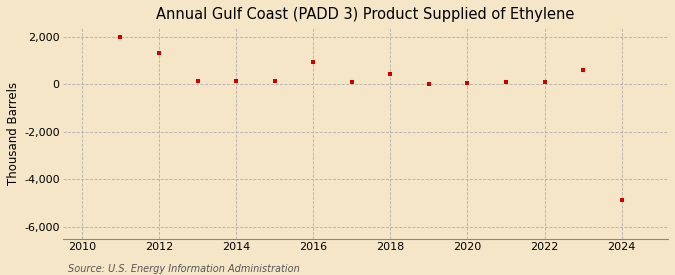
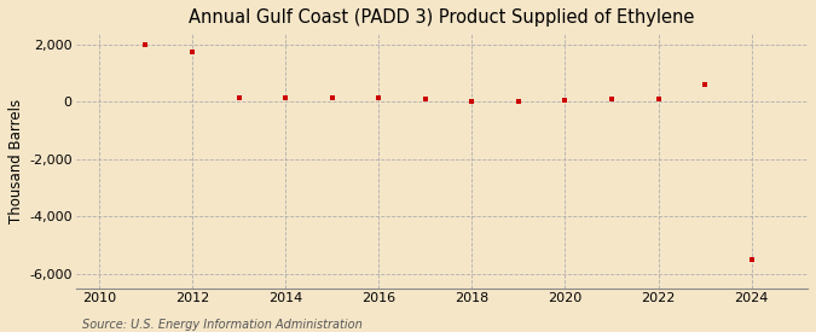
2012: 1,300 -> 1,750
2016: 950 -> 150
2018: 450 -> 30
2024: -4,850 -> -5,500
